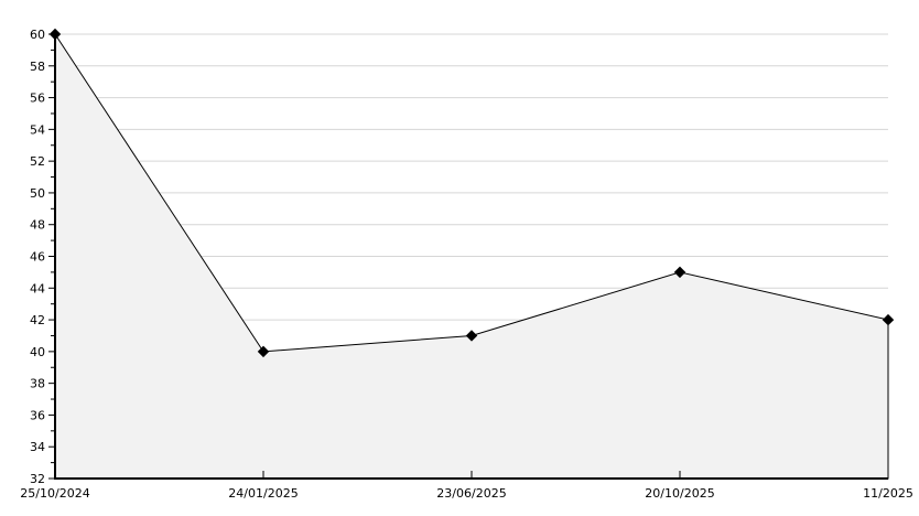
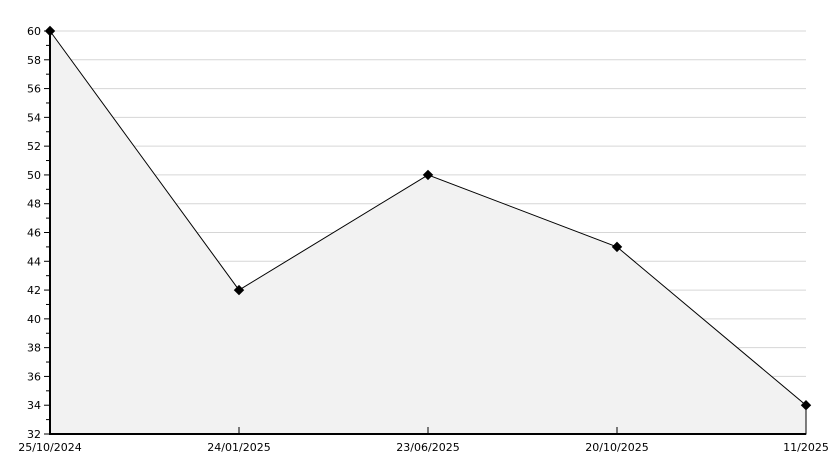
24/01/2025: 40 -> 42
23/06/2025: 41 -> 50
11/2025: 42 -> 34
